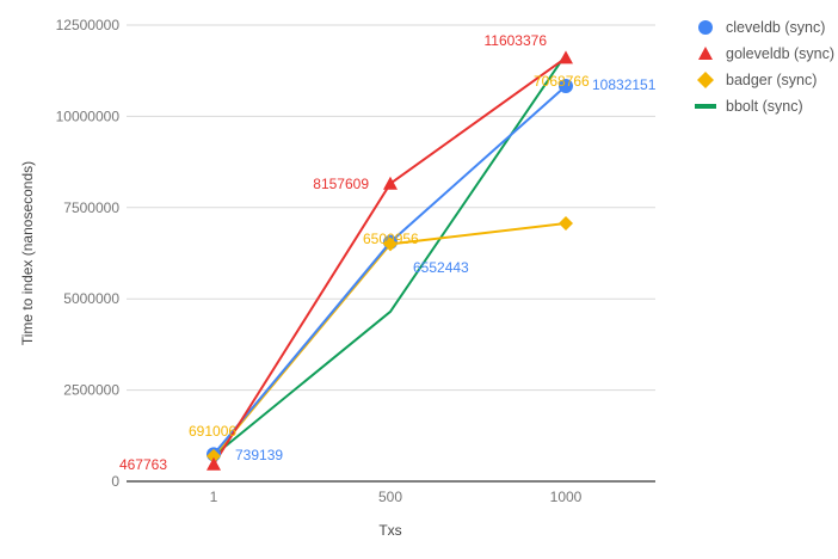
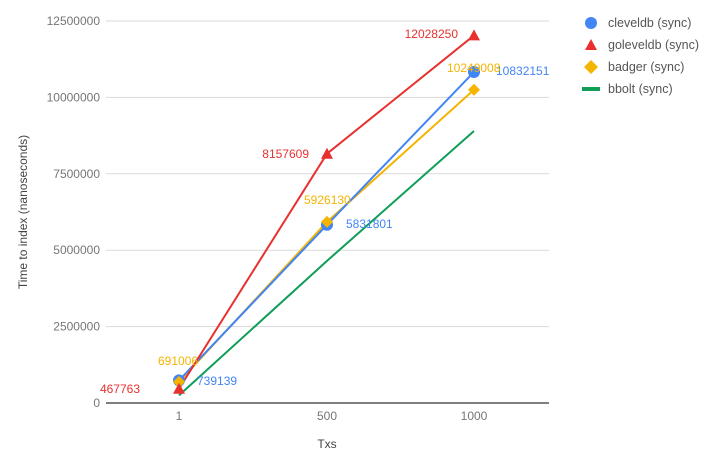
bbolt (sync)/1: 700000 -> 200000
cleveldb (sync)/500: 6552443 -> 5831801
badger (sync)/500: 6500956 -> 5926130
goleveldb (sync)/1000: 11603376 -> 12028250
badger (sync)/1000: 7068766 -> 10249008
bbolt (sync)/1000: 11700000 -> 8900000
